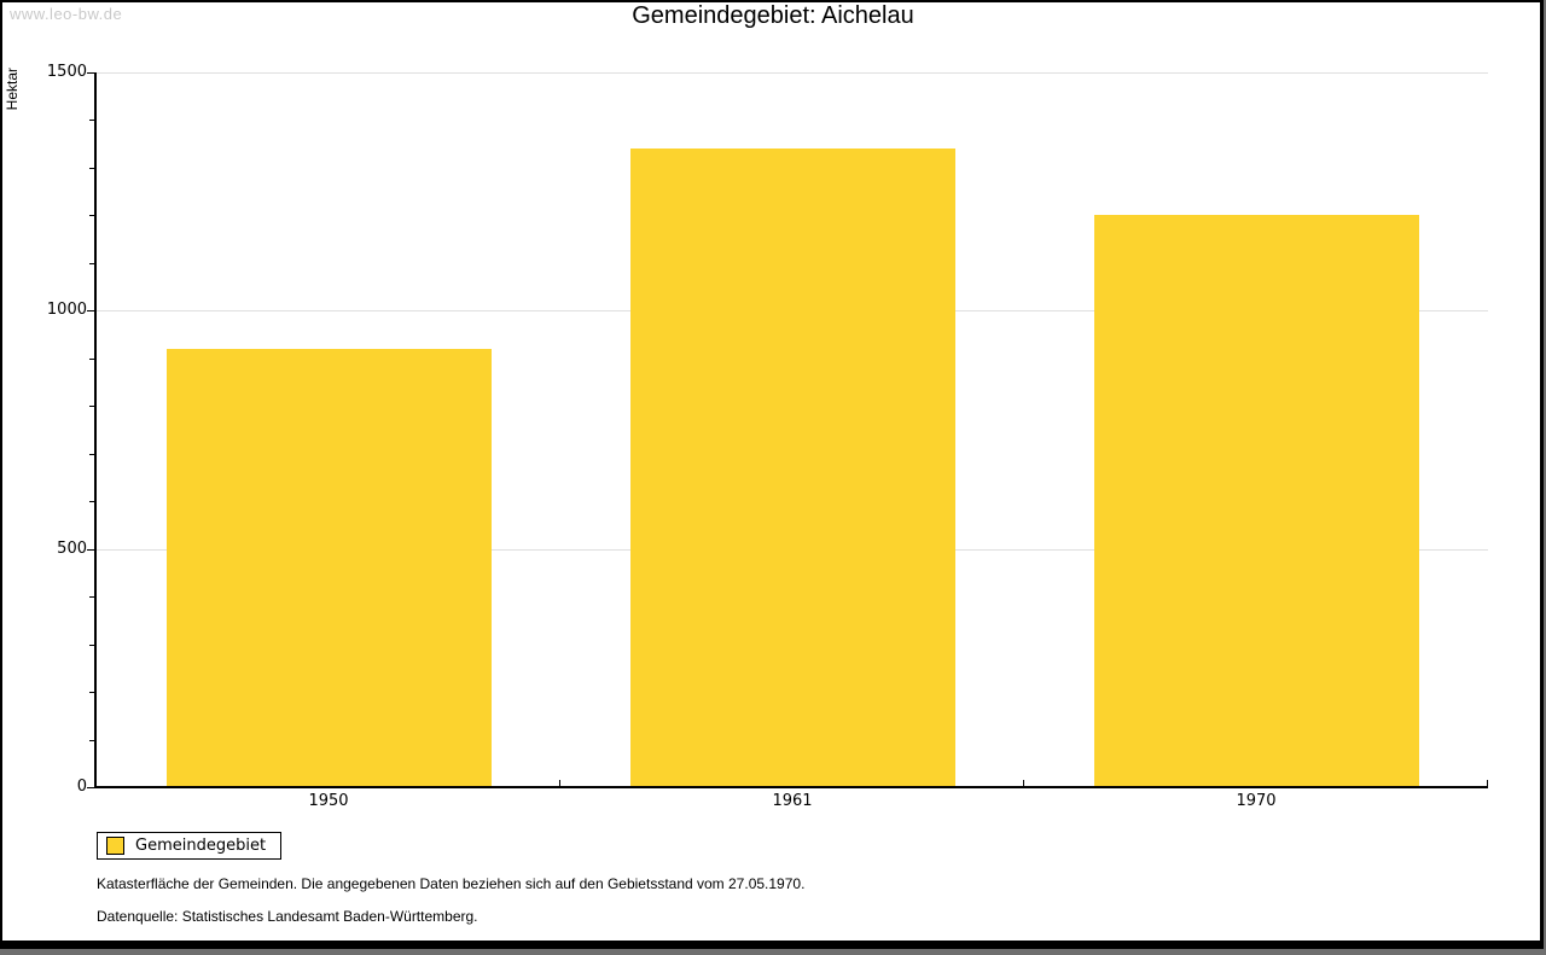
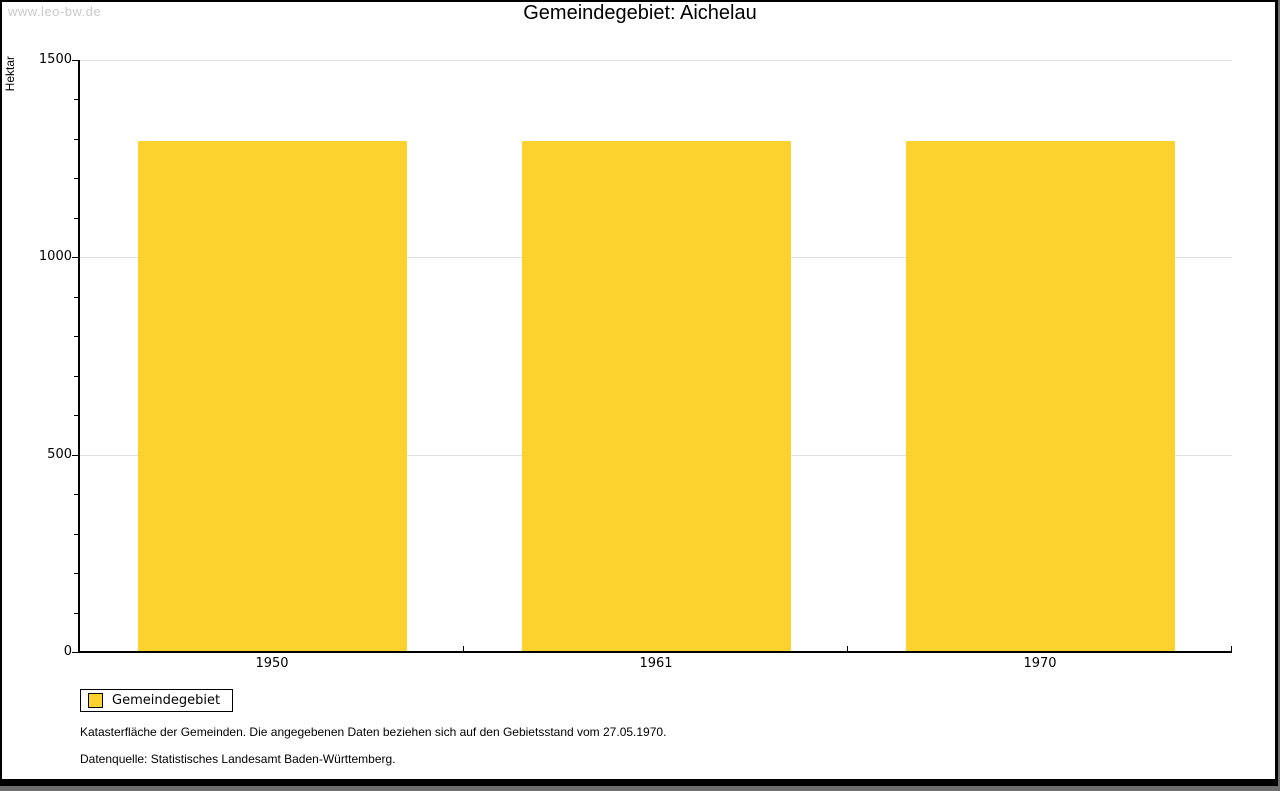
1950: 920 -> 1300
1961: 1340 -> 1300
1970: 1200 -> 1300
